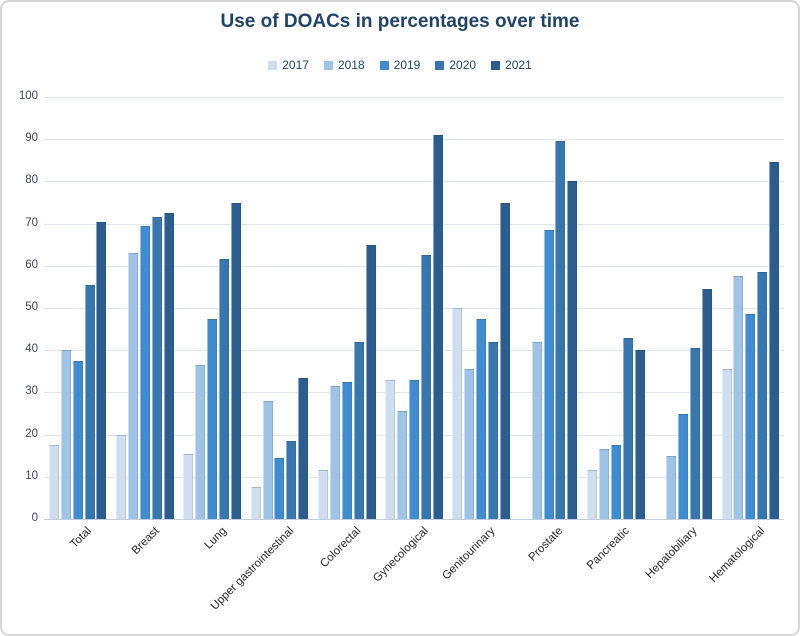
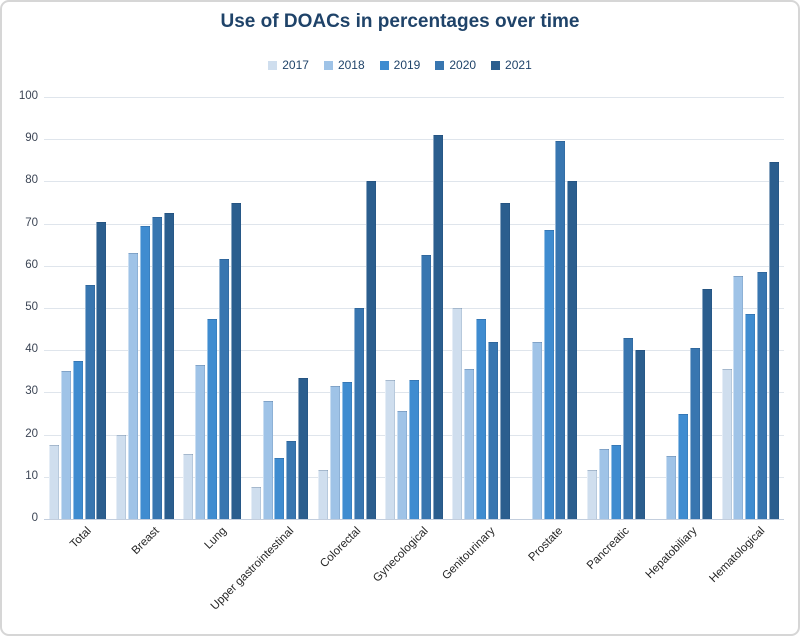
2018/Total: 40 -> 35
2020/Colorectal: 42 -> 50
2021/Colorectal: 65 -> 80
